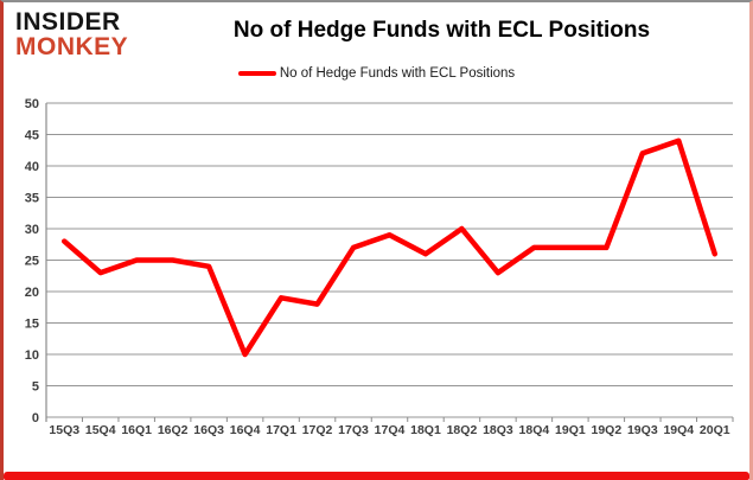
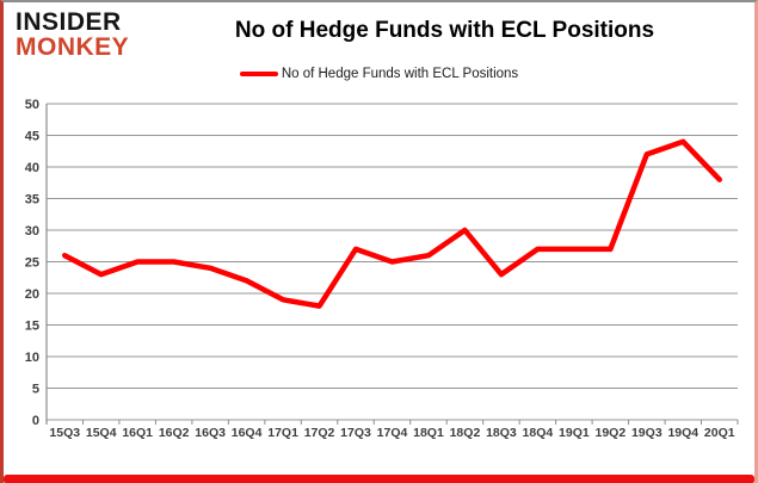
15Q3: 28 -> 26
16Q4: 10 -> 22
17Q4: 29 -> 25
20Q1: 26 -> 38
